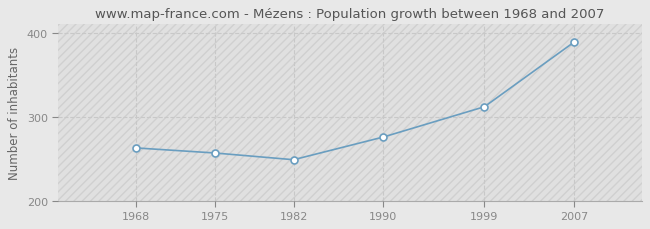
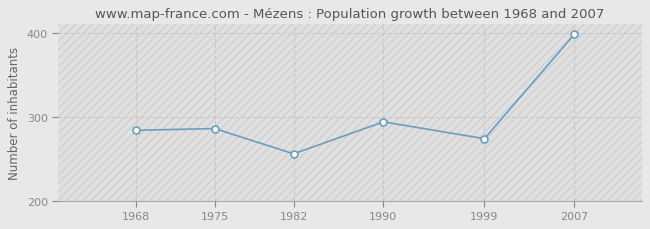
1968: 263 -> 284
1975: 257 -> 286
1982: 249 -> 256
1990: 276 -> 294
1999: 312 -> 274
2007: 389 -> 398
